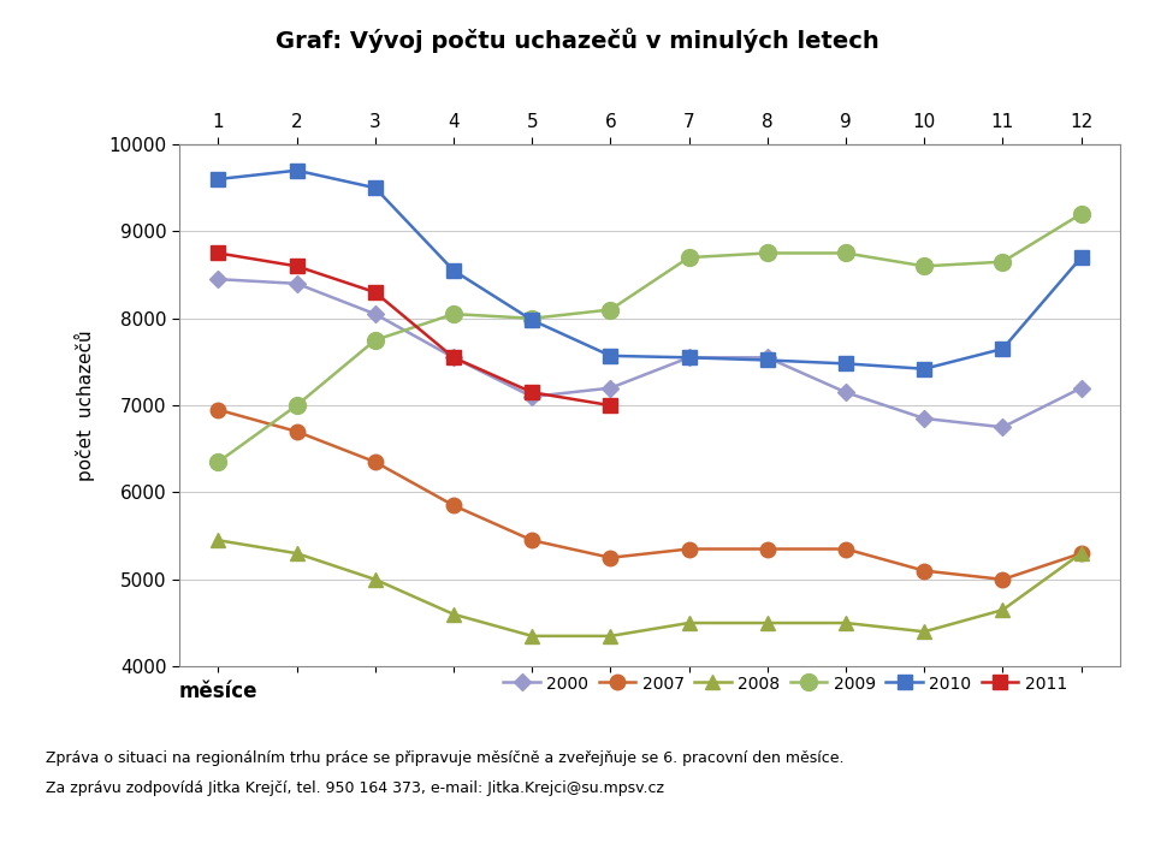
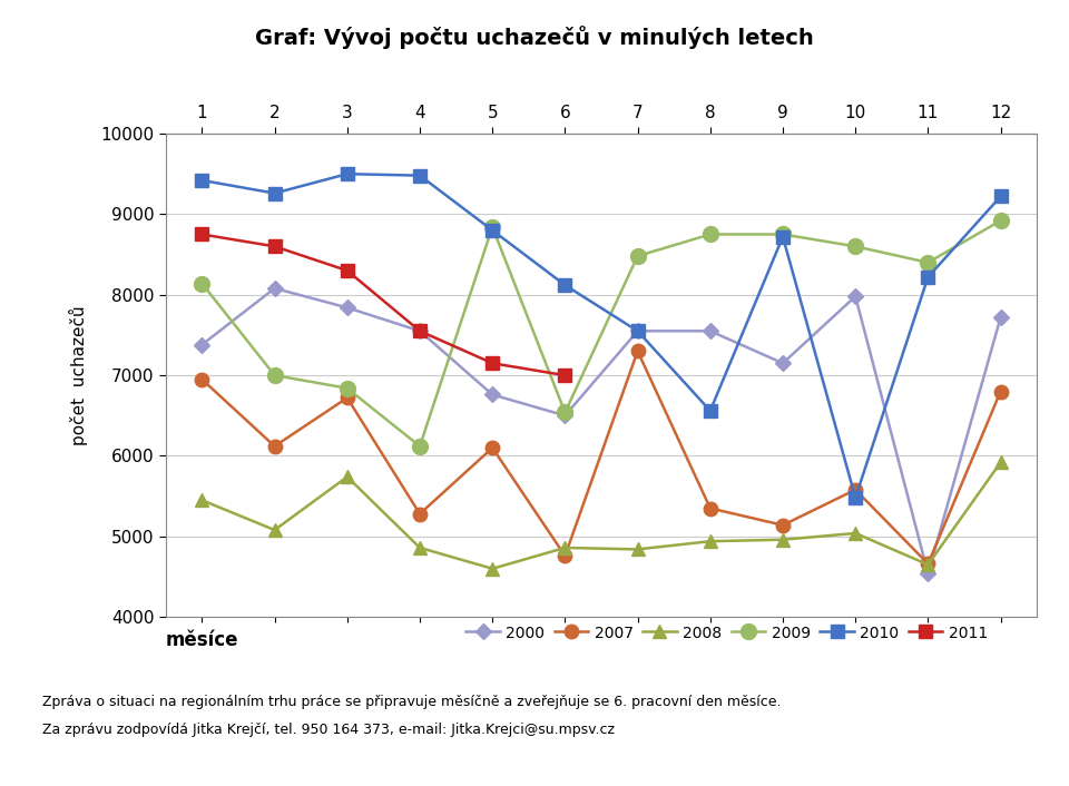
2000/1: 8450 -> 7380
2009/1: 6350 -> 8140
2010/1: 9600 -> 9420
2000/2: 8400 -> 8080
2007/2: 6700 -> 6120
2008/2: 5300 -> 5080
2010/2: 9700 -> 9260
2000/3: 8050 -> 7840
2007/3: 6350 -> 6720
2008/3: 5000 -> 5740
2009/3: 7750 -> 6840
2007/4: 5850 -> 5280
2008/4: 4600 -> 4860
2009/4: 8050 -> 6120
2010/4: 8550 -> 9480
2000/5: 7100 -> 6760
2007/5: 5450 -> 6100
2008/5: 4350 -> 4600
2009/5: 8000 -> 8840
2010/5: 7980 -> 8800
2000/6: 7200 -> 6500
2007/6: 5250 -> 4760
2008/6: 4350 -> 4860
2009/6: 8100 -> 6540
2010/6: 7570 -> 8120
2007/7: 5350 -> 7300
2008/7: 4500 -> 4840
2009/7: 8700 -> 8480
2008/8: 4500 -> 4940
2010/8: 7520 -> 6560
2007/9: 5350 -> 5140
2008/9: 4500 -> 4960
2010/9: 7480 -> 8720
2000/10: 6850 -> 7980
2007/10: 5100 -> 5580
2008/10: 4400 -> 5040
2010/10: 7420 -> 5480
2000/11: 6750 -> 4540
2007/11: 5000 -> 4660
2009/11: 8650 -> 8400
2010/11: 7650 -> 8220
2000/12: 7200 -> 7720
2007/12: 5300 -> 6800
2008/12: 5300 -> 5920
2009/12: 9200 -> 8920
2010/12: 8700 -> 9220
